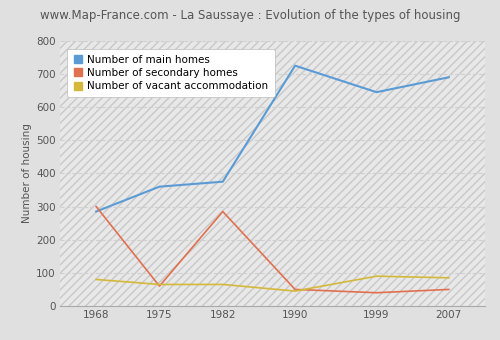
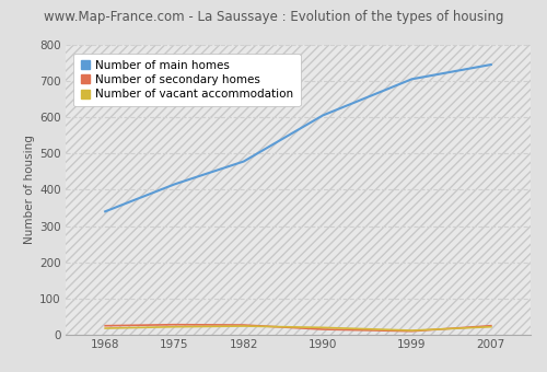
Number of main homes/1968: 285 -> 340
Number of secondary homes/1968: 300 -> 25
Number of vacant accommodation/1968: 80 -> 18
Number of main homes/1975: 360 -> 415
Number of secondary homes/1975: 60 -> 28
Number of vacant accommodation/1975: 65 -> 22
Number of main homes/1982: 375 -> 478
Number of secondary homes/1982: 285 -> 27
Number of vacant accommodation/1982: 65 -> 24
Number of main homes/1990: 725 -> 605
Number of secondary homes/1990: 50 -> 15
Number of vacant accommodation/1990: 45 -> 20
Number of main homes/1999: 645 -> 705
Number of secondary homes/1999: 40 -> 10
Number of vacant accommodation/1999: 90 -> 12
Number of main homes/2007: 690 -> 745
Number of secondary homes/2007: 50 -> 25
Number of vacant accommodation/2007: 85 -> 22
